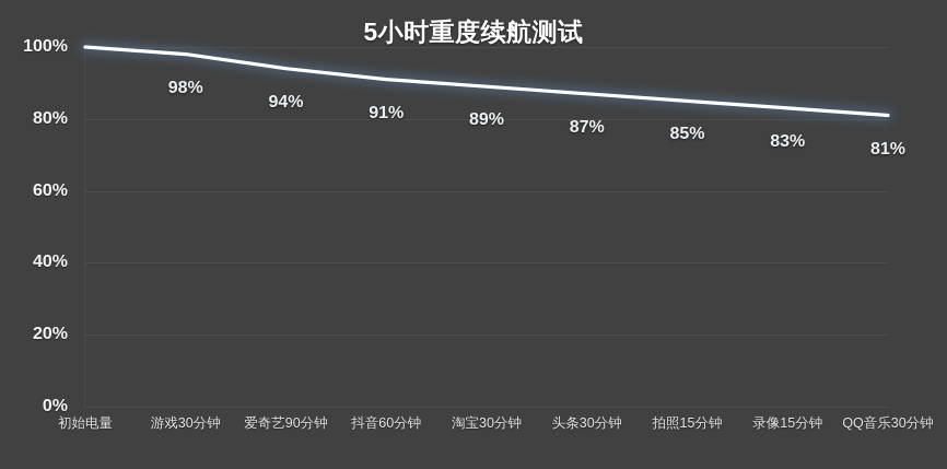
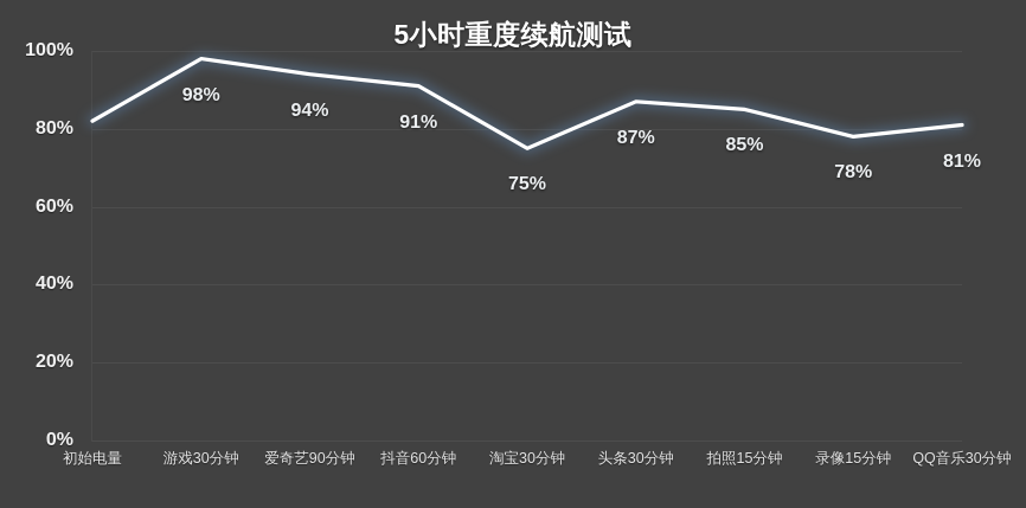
初始电量: 100% -> 82%
淘宝30分钟: 89% -> 75%
录像15分钟: 83% -> 78%
